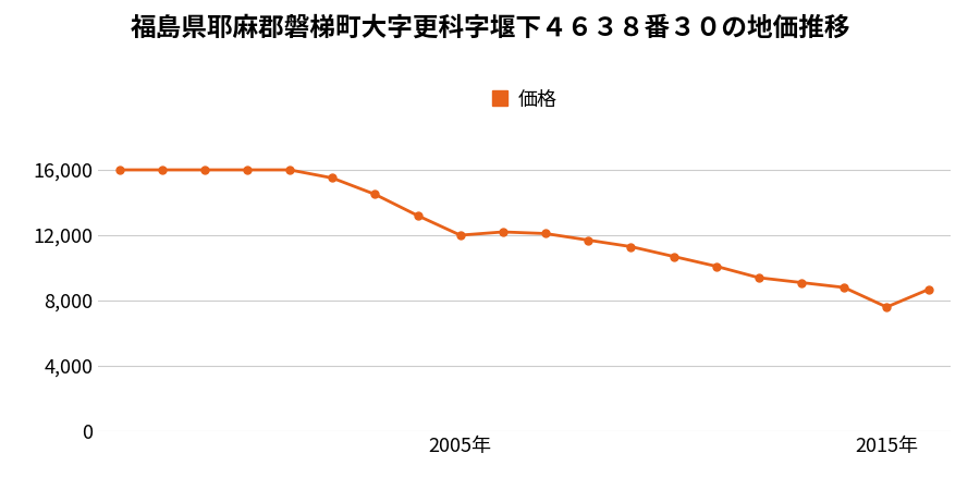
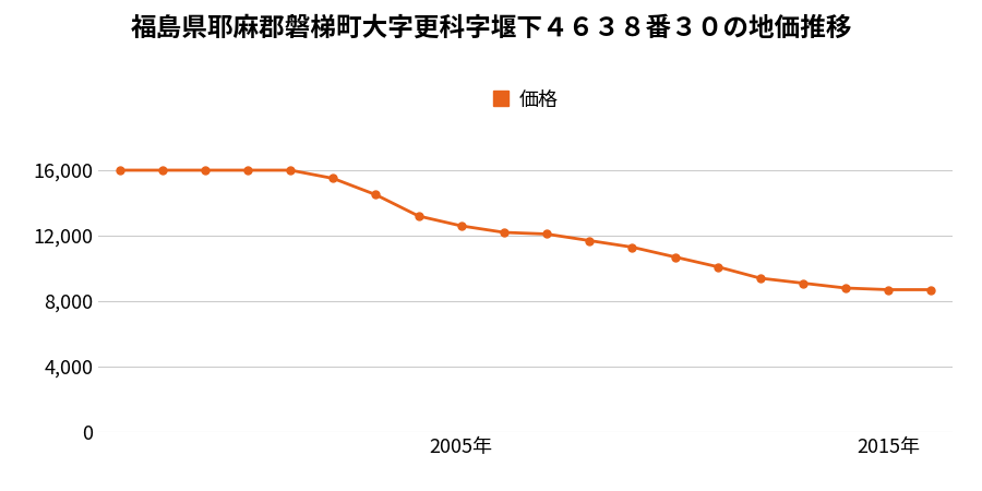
2005年: 12,000 -> 12,600
2015年: 7,600 -> 8,700
